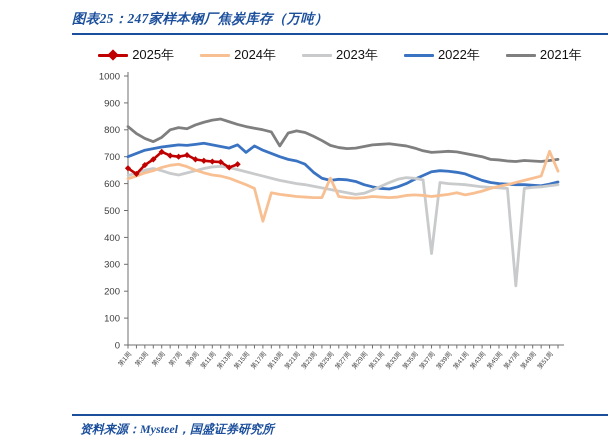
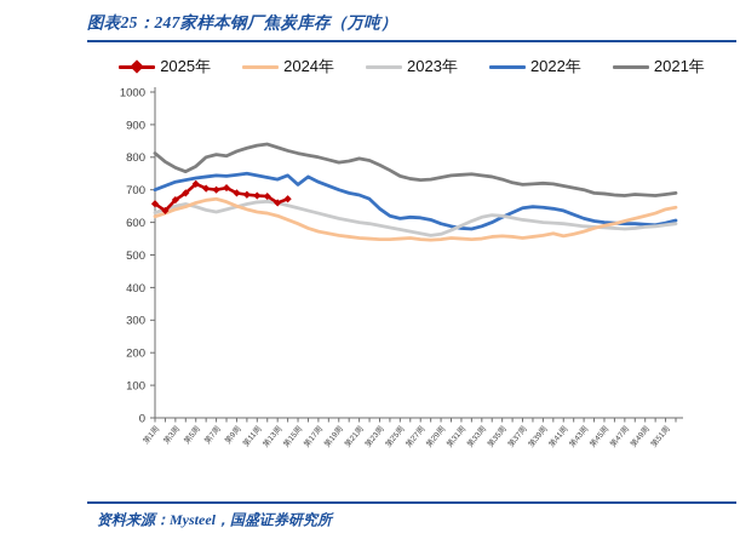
2024年/第17周: 460 -> 570
2021年/第19周: 740 -> 780
2024年/第25周: 620 -> 550
2023年/第37周: 340 -> 610
2023年/第47周: 220 -> 580
2024年/第51周: 720 -> 640
